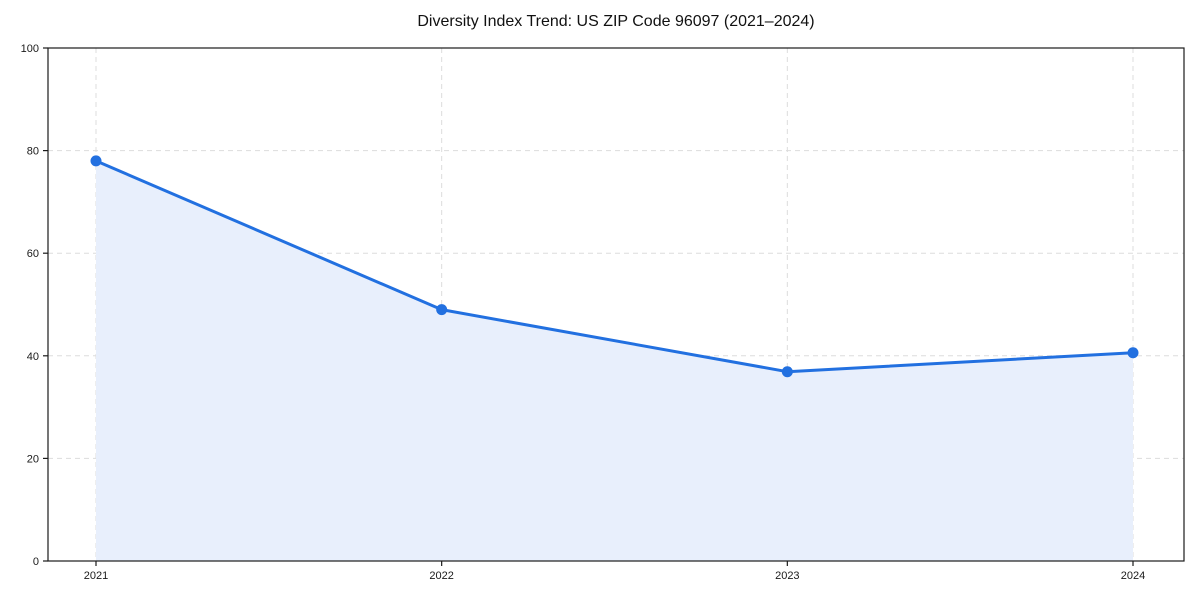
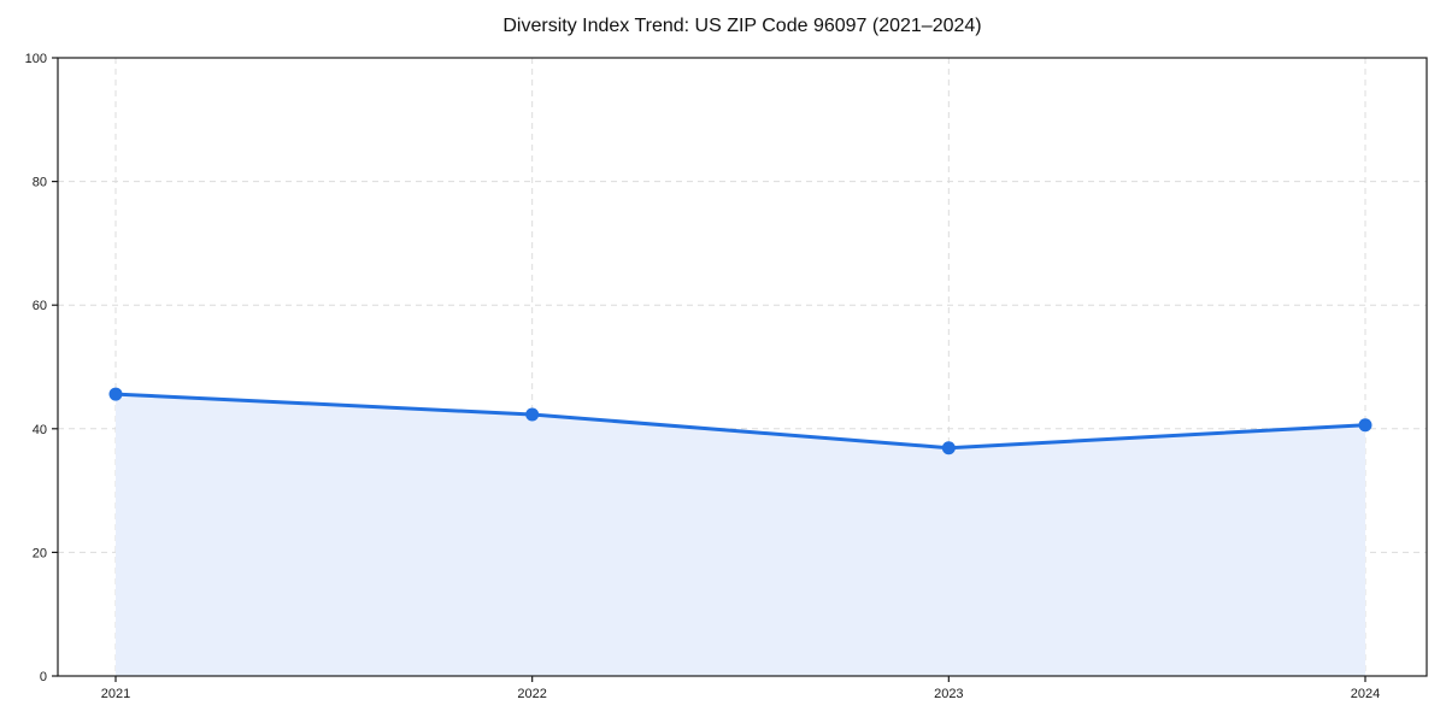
2021: 78 -> 46
2022: 49 -> 42
